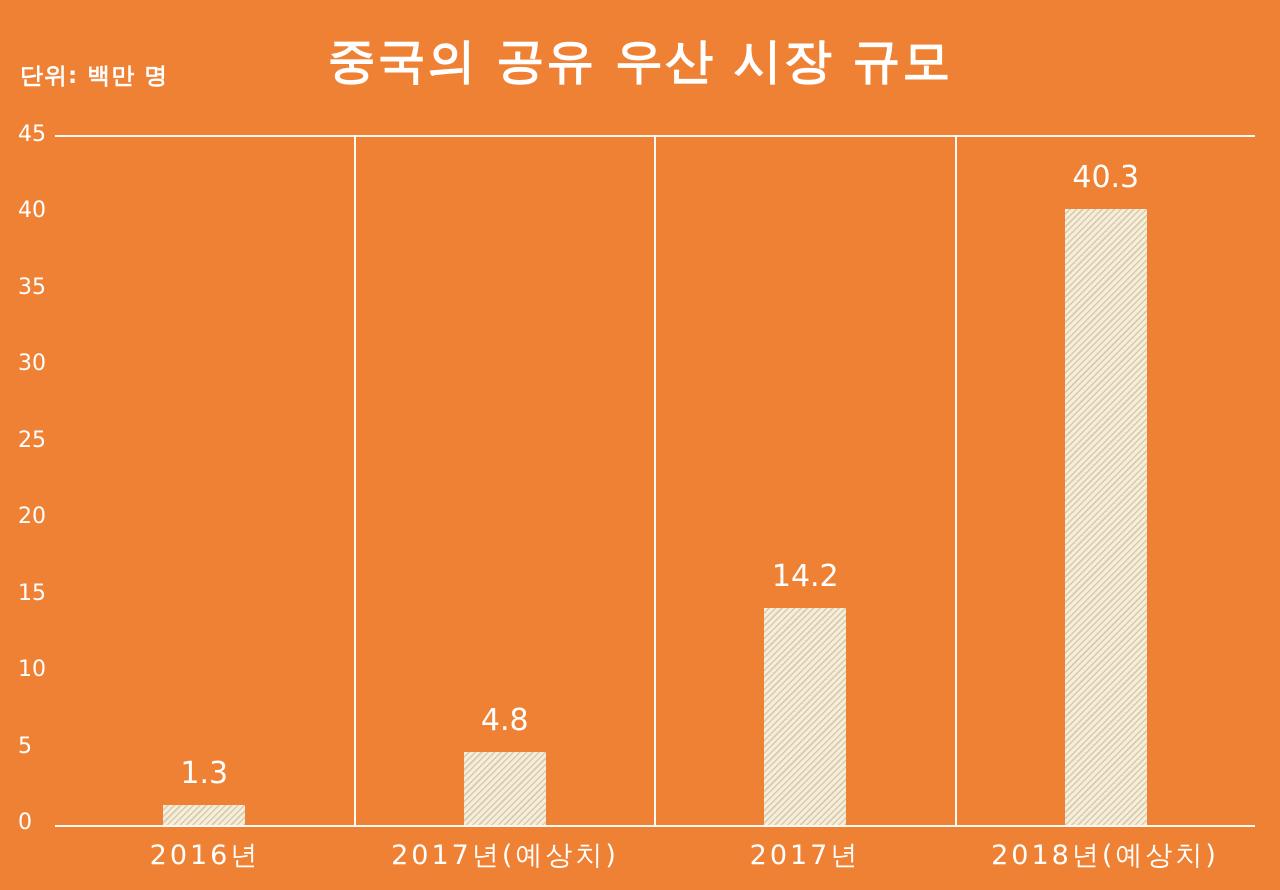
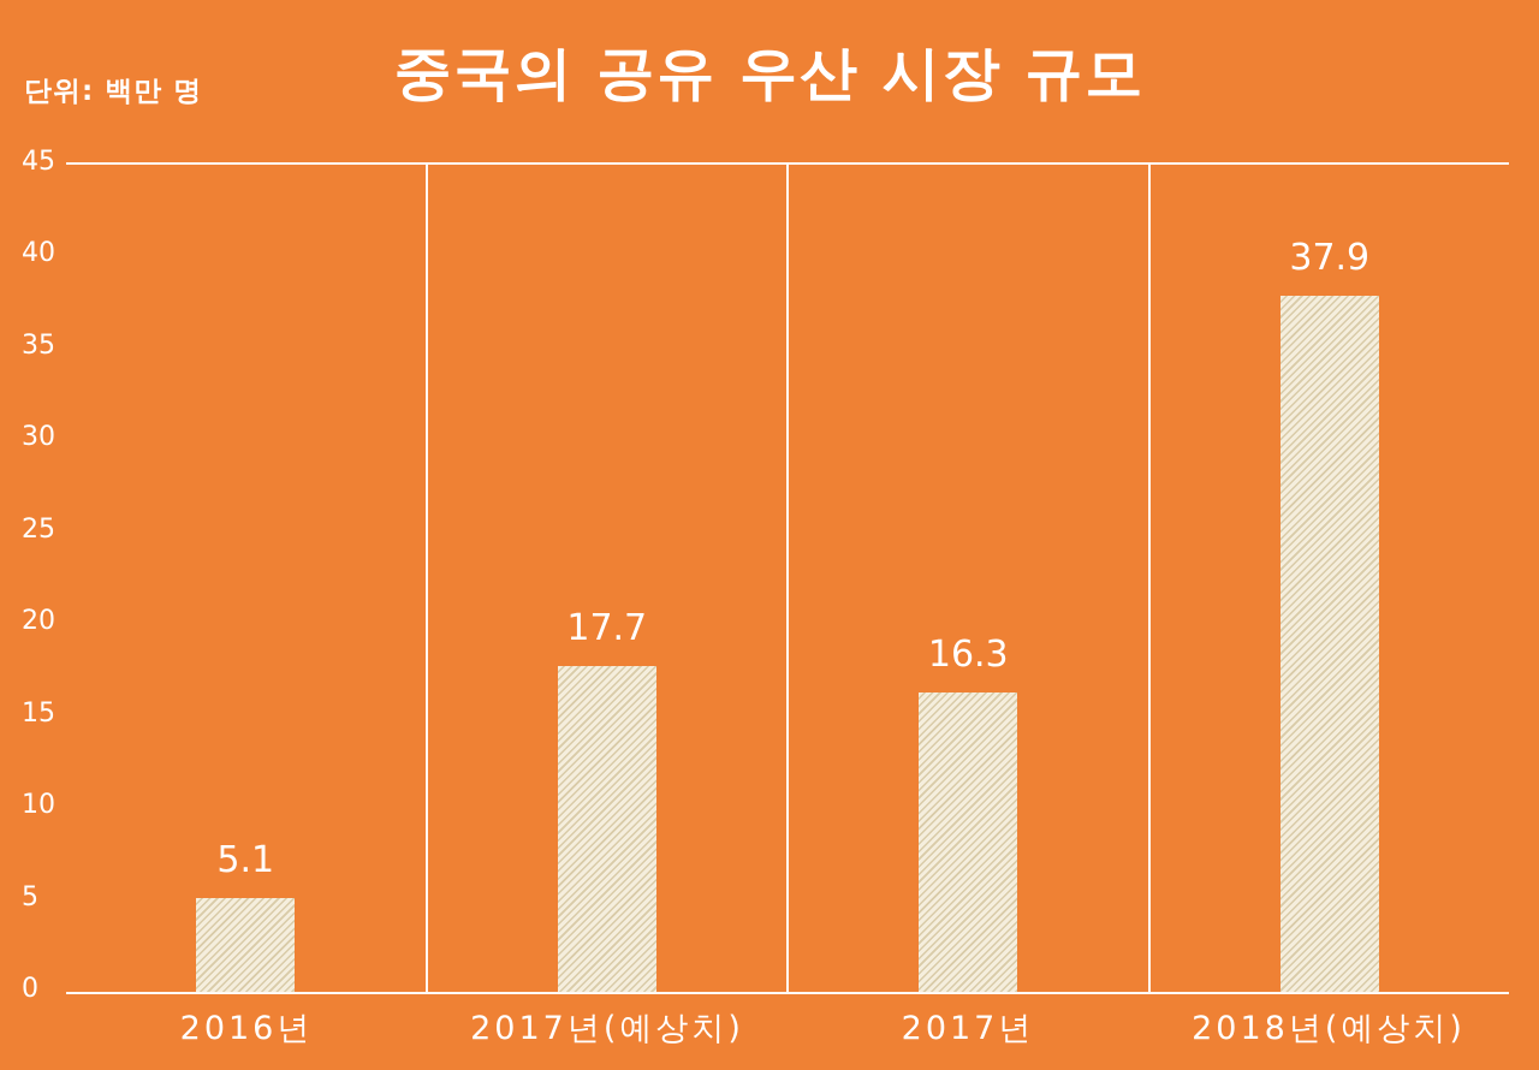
2016년: 1.3 -> 5.1
2017년(예상치): 4.8 -> 17.7
2017년: 14.2 -> 16.3
2018년(예상치): 40.3 -> 37.9
